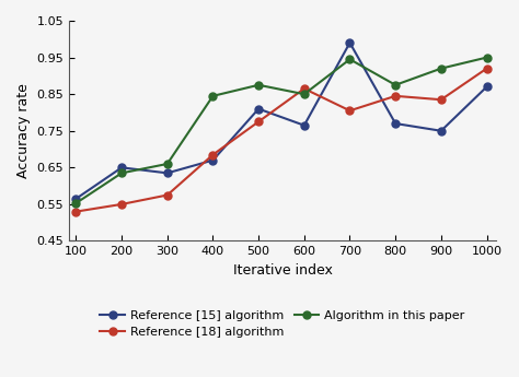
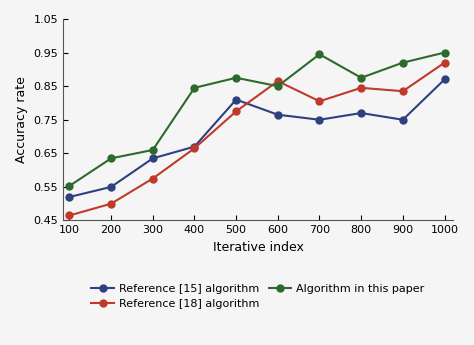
Reference [15] algorithm/100: 0.565 -> 0.520
Reference [18] algorithm/100: 0.530 -> 0.465
Reference [15] algorithm/200: 0.650 -> 0.550
Reference [18] algorithm/200: 0.550 -> 0.500
Reference [18] algorithm/400: 0.685 -> 0.665
Reference [15] algorithm/700: 0.990 -> 0.750
